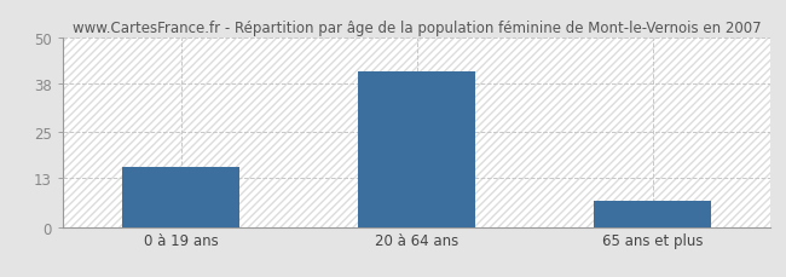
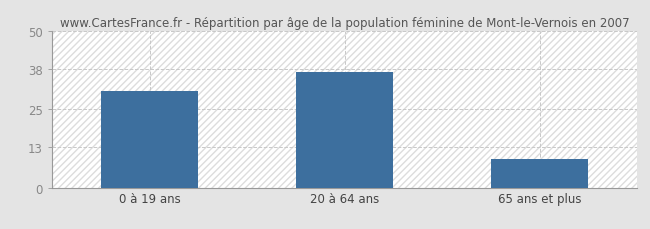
0 à 19 ans: 16 -> 31
20 à 64 ans: 41 -> 37
65 ans et plus: 7 -> 9
